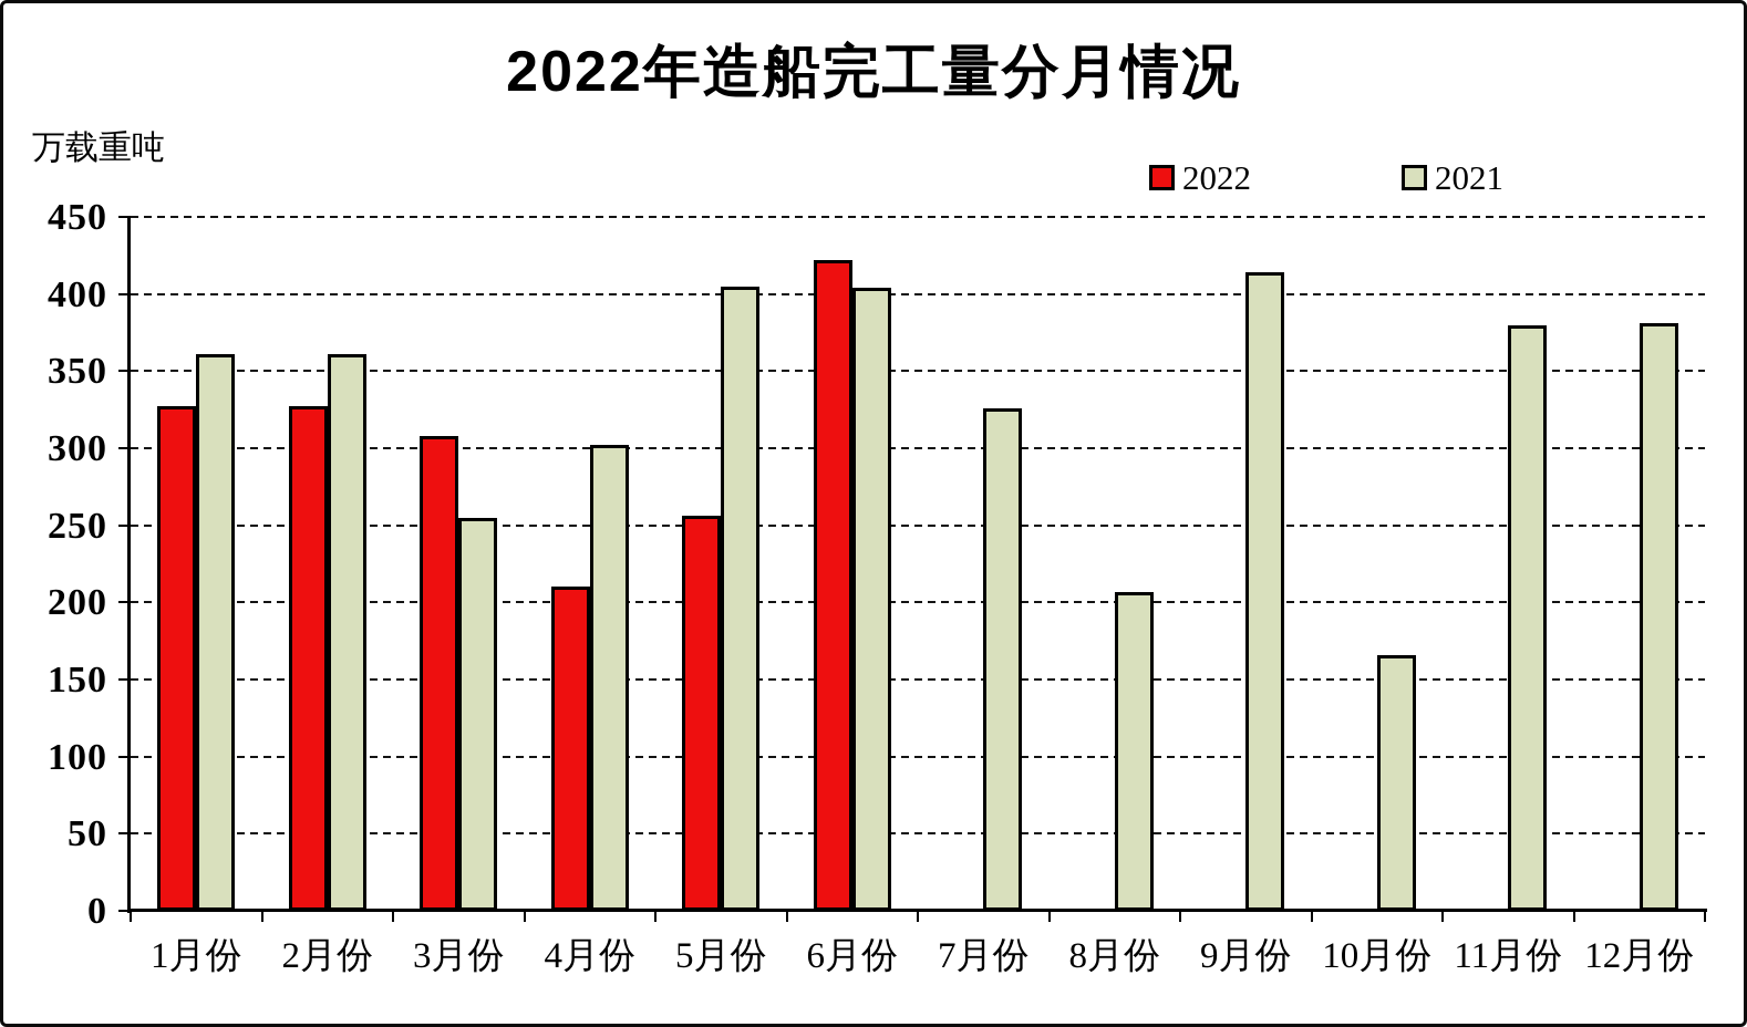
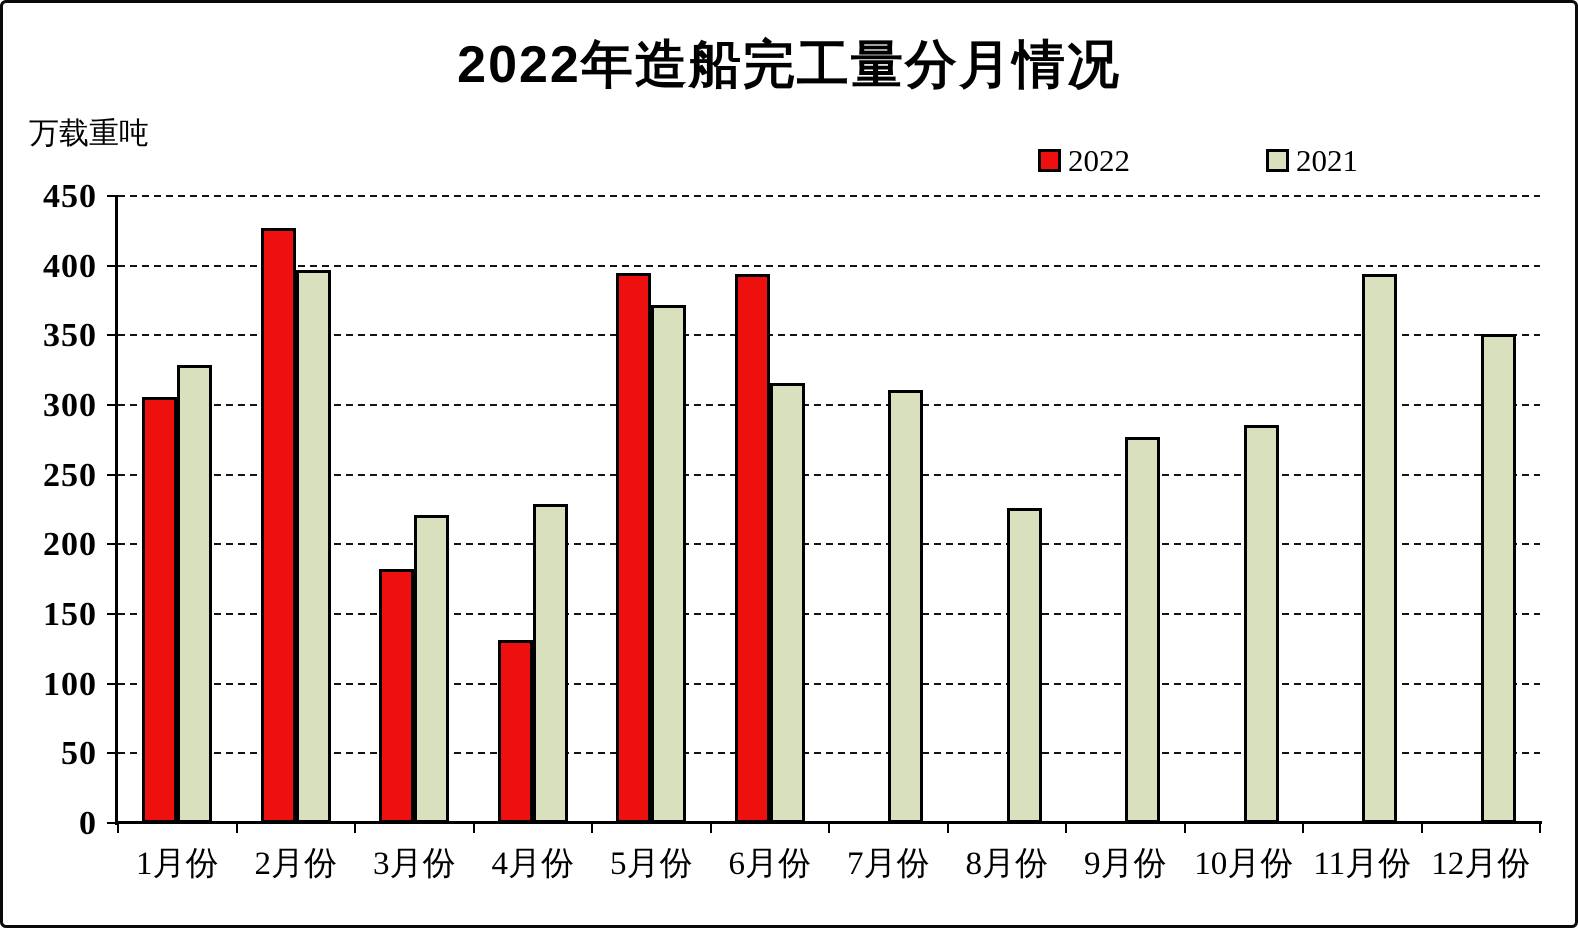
2022/1月份: 327 -> 306
2021/1月份: 361 -> 329
2022/2月份: 327 -> 427
2021/2月份: 361 -> 397
2022/3月份: 308 -> 182
2021/3月份: 255 -> 221
2022/4月份: 210 -> 131
2021/4月份: 302 -> 229
2022/5月份: 256 -> 395
2021/5月份: 405 -> 372
2022/6月份: 422 -> 394
2021/6月份: 404 -> 316
2021/7月份: 326 -> 311
2021/8月份: 207 -> 226
2021/9月份: 414 -> 277
2021/10月份: 166 -> 286
2021/11月份: 380 -> 394
2021/12月份: 381 -> 351
